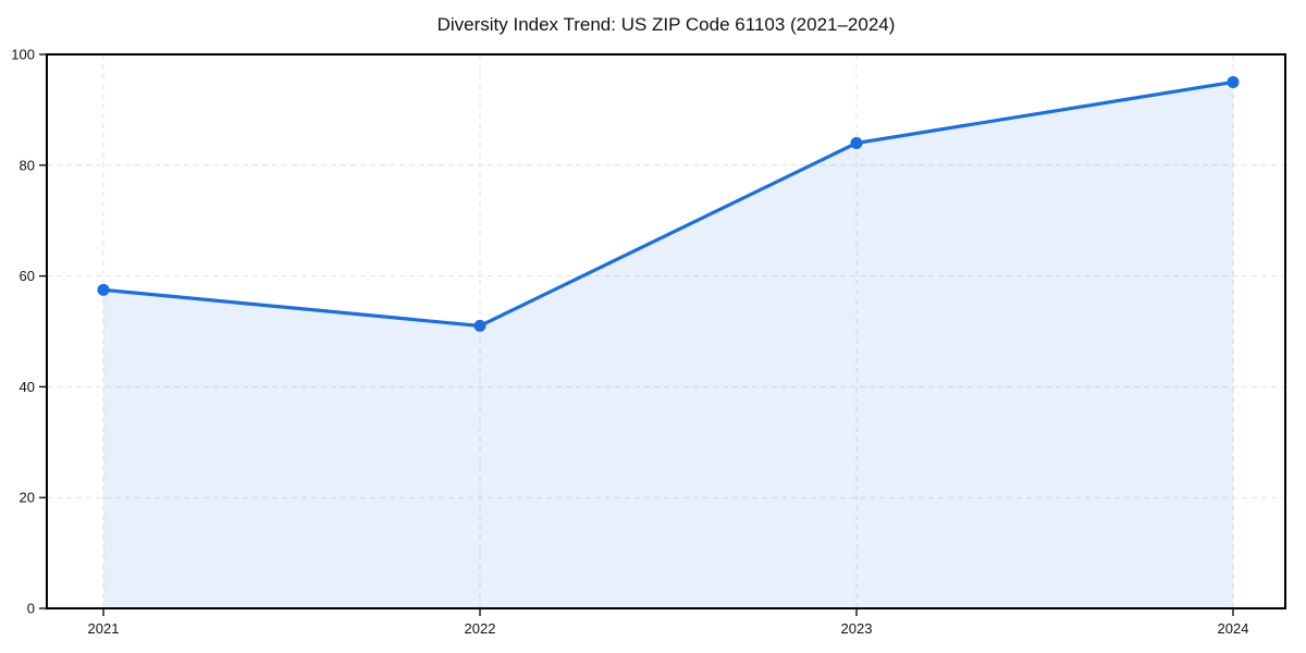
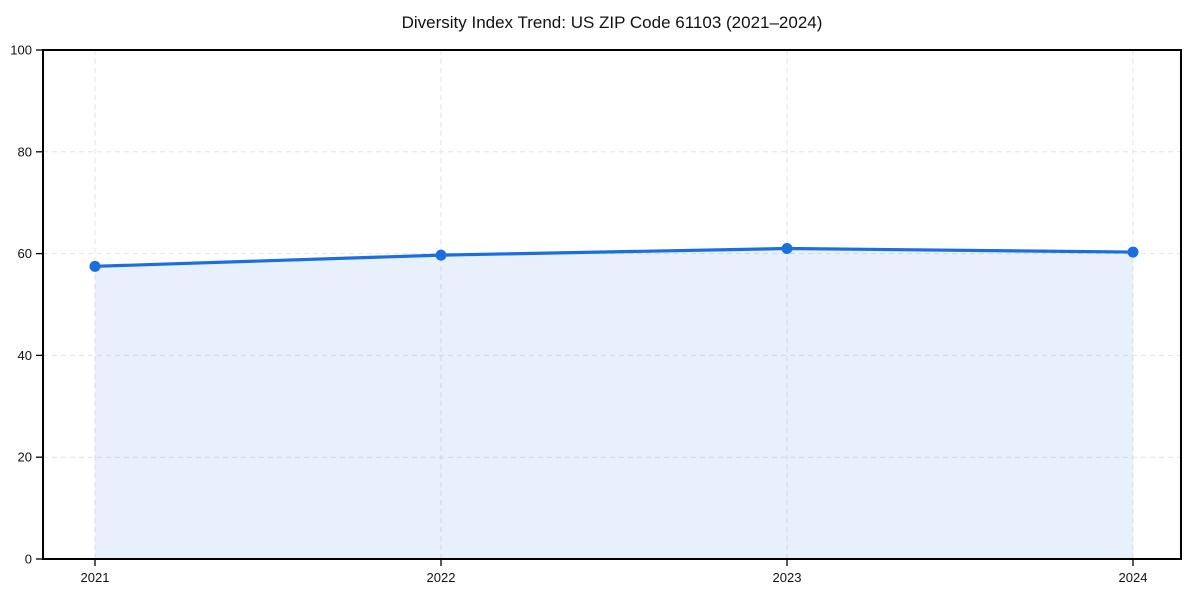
2022: 51 -> 60
2023: 84 -> 61
2024: 95 -> 60
